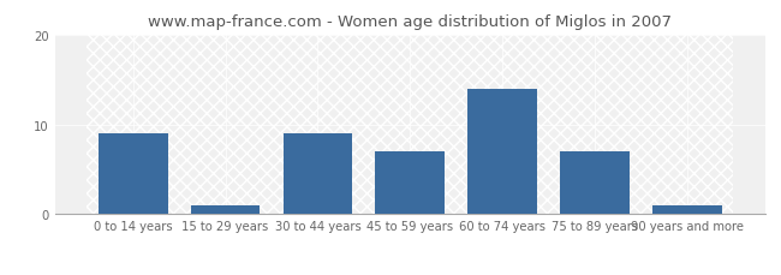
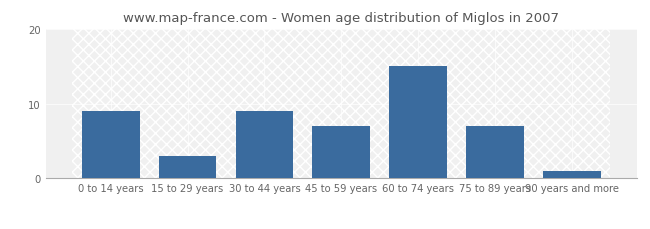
15 to 29 years: 1 -> 3
60 to 74 years: 14 -> 15
